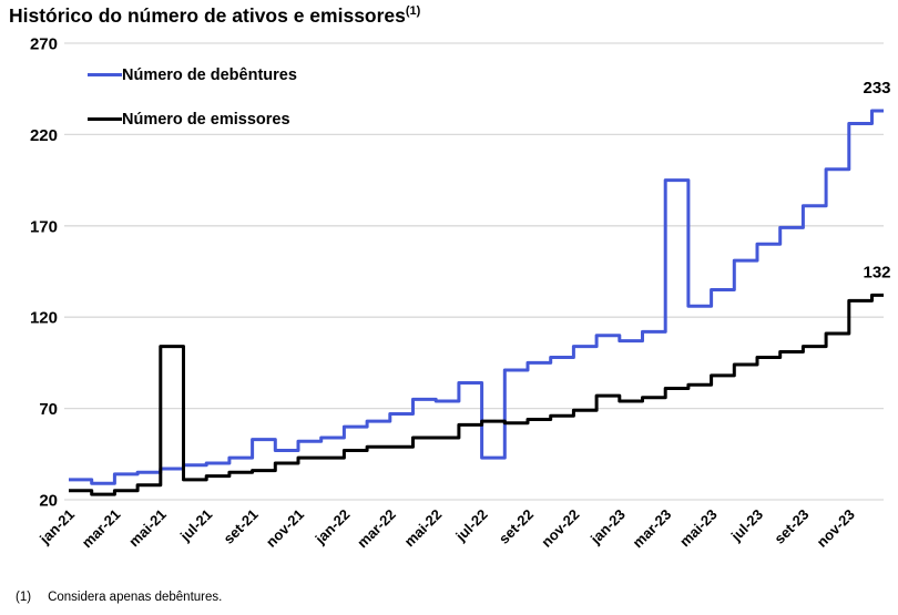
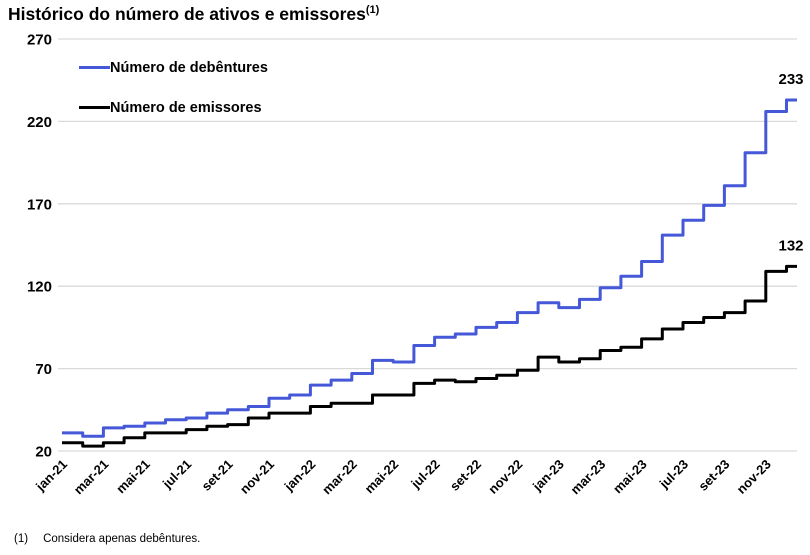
Número de emissores/mai-21: 104 -> 31
Número de debêntures/set-21: 53 -> 45
Número de debêntures/jul-22: 43 -> 89
Número de debêntures/mar-23: 195 -> 119
